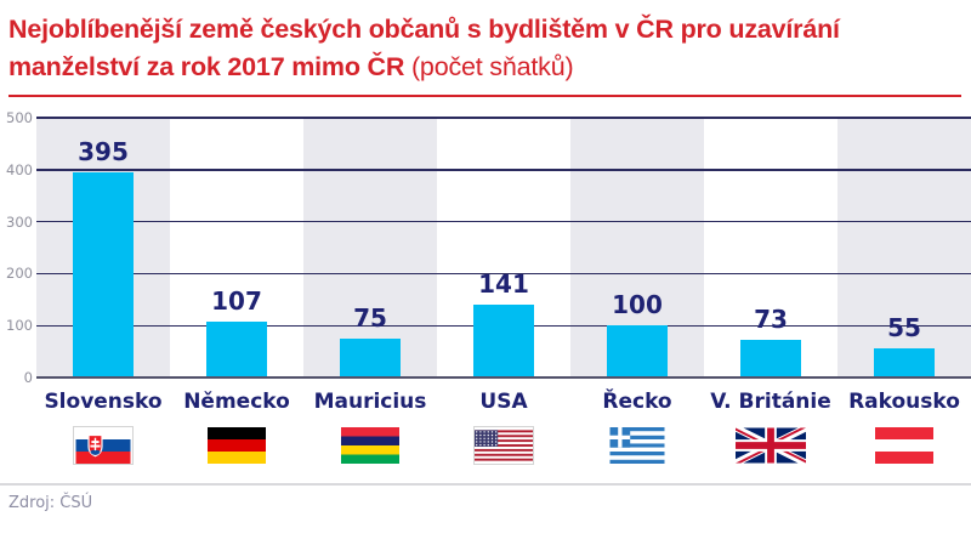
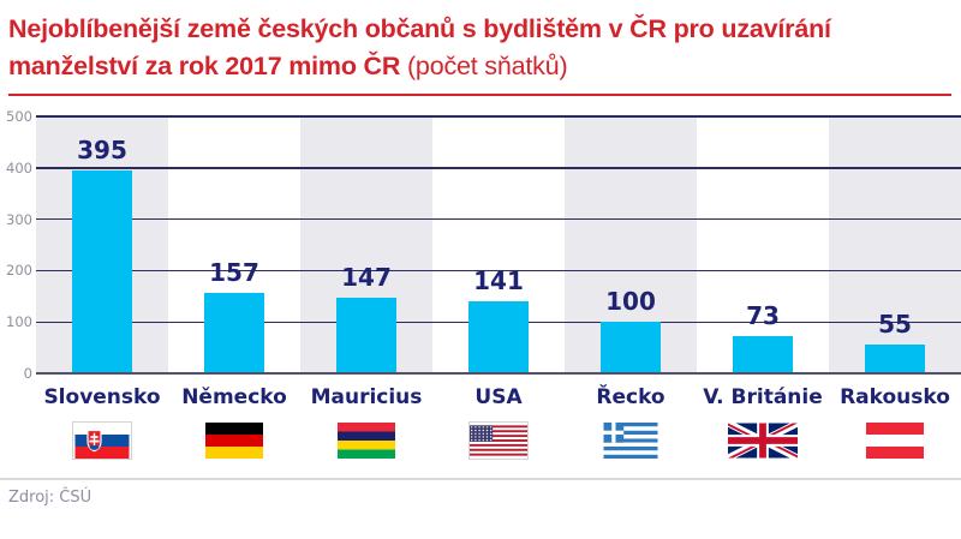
Německo: 107 -> 157
Mauricius: 75 -> 147
